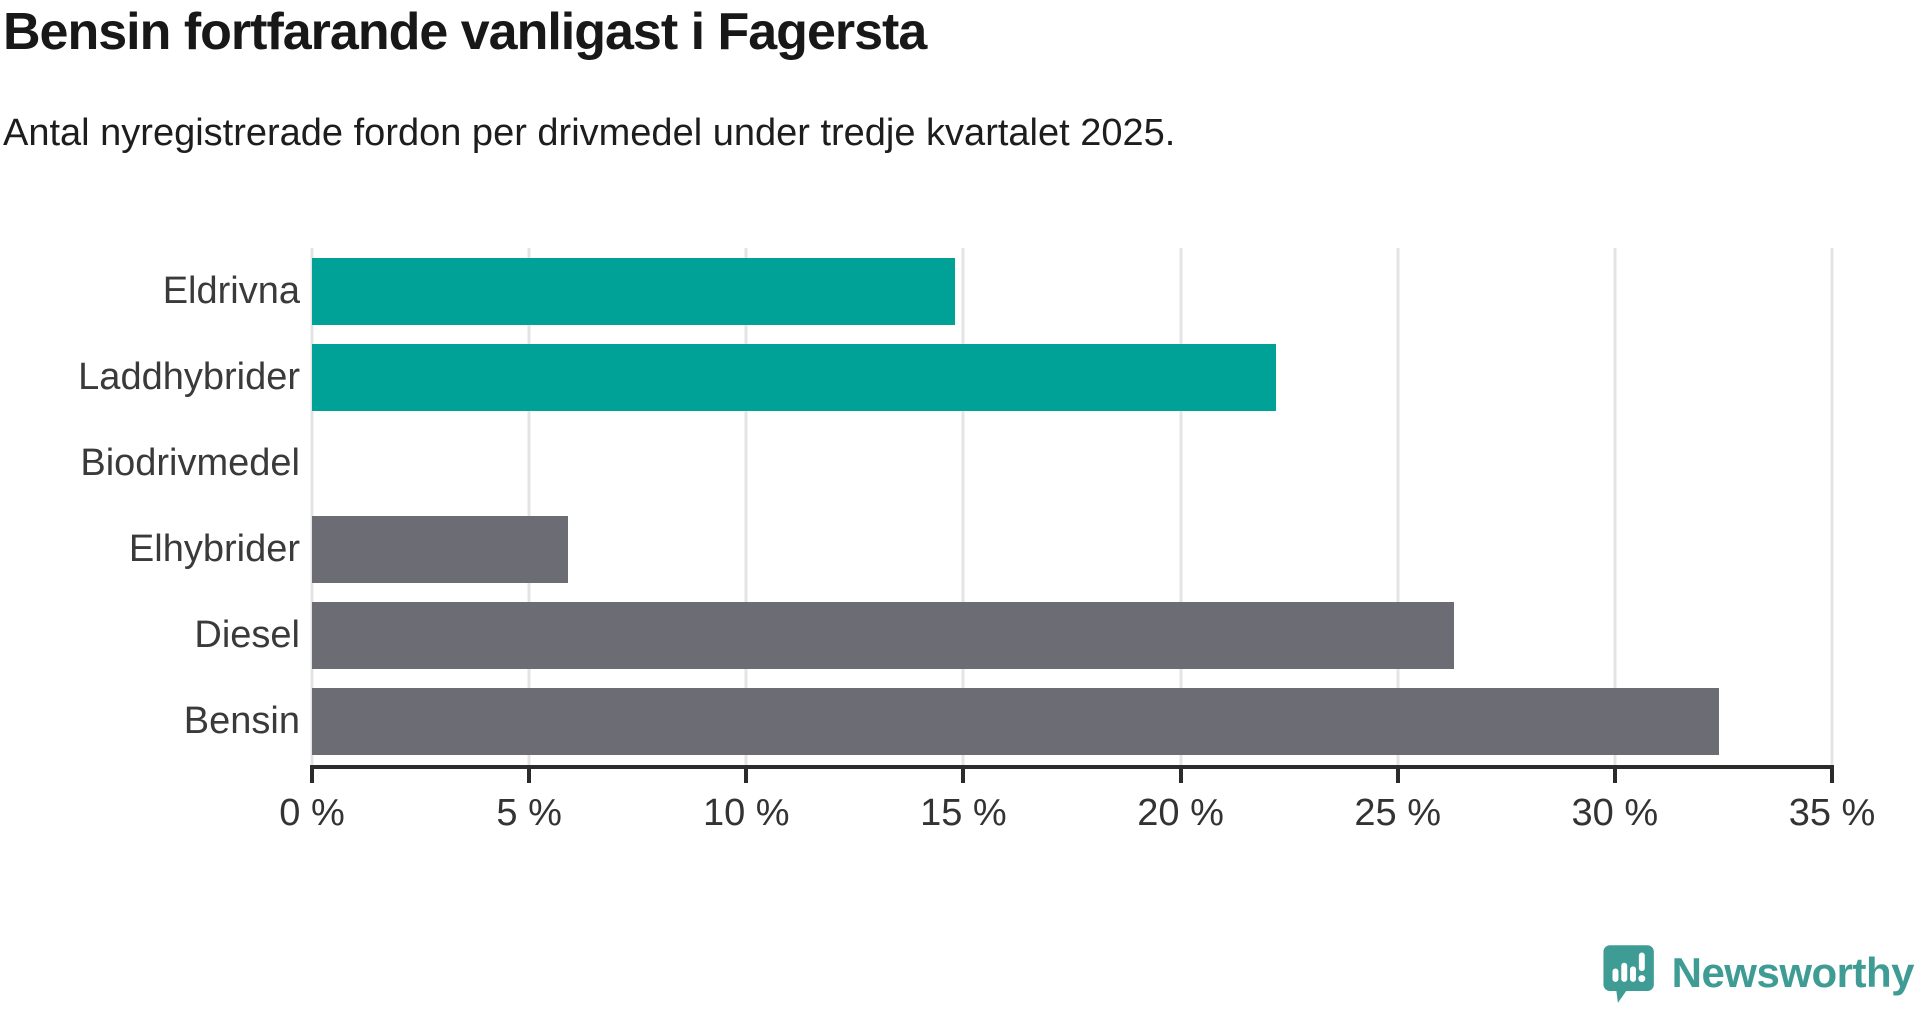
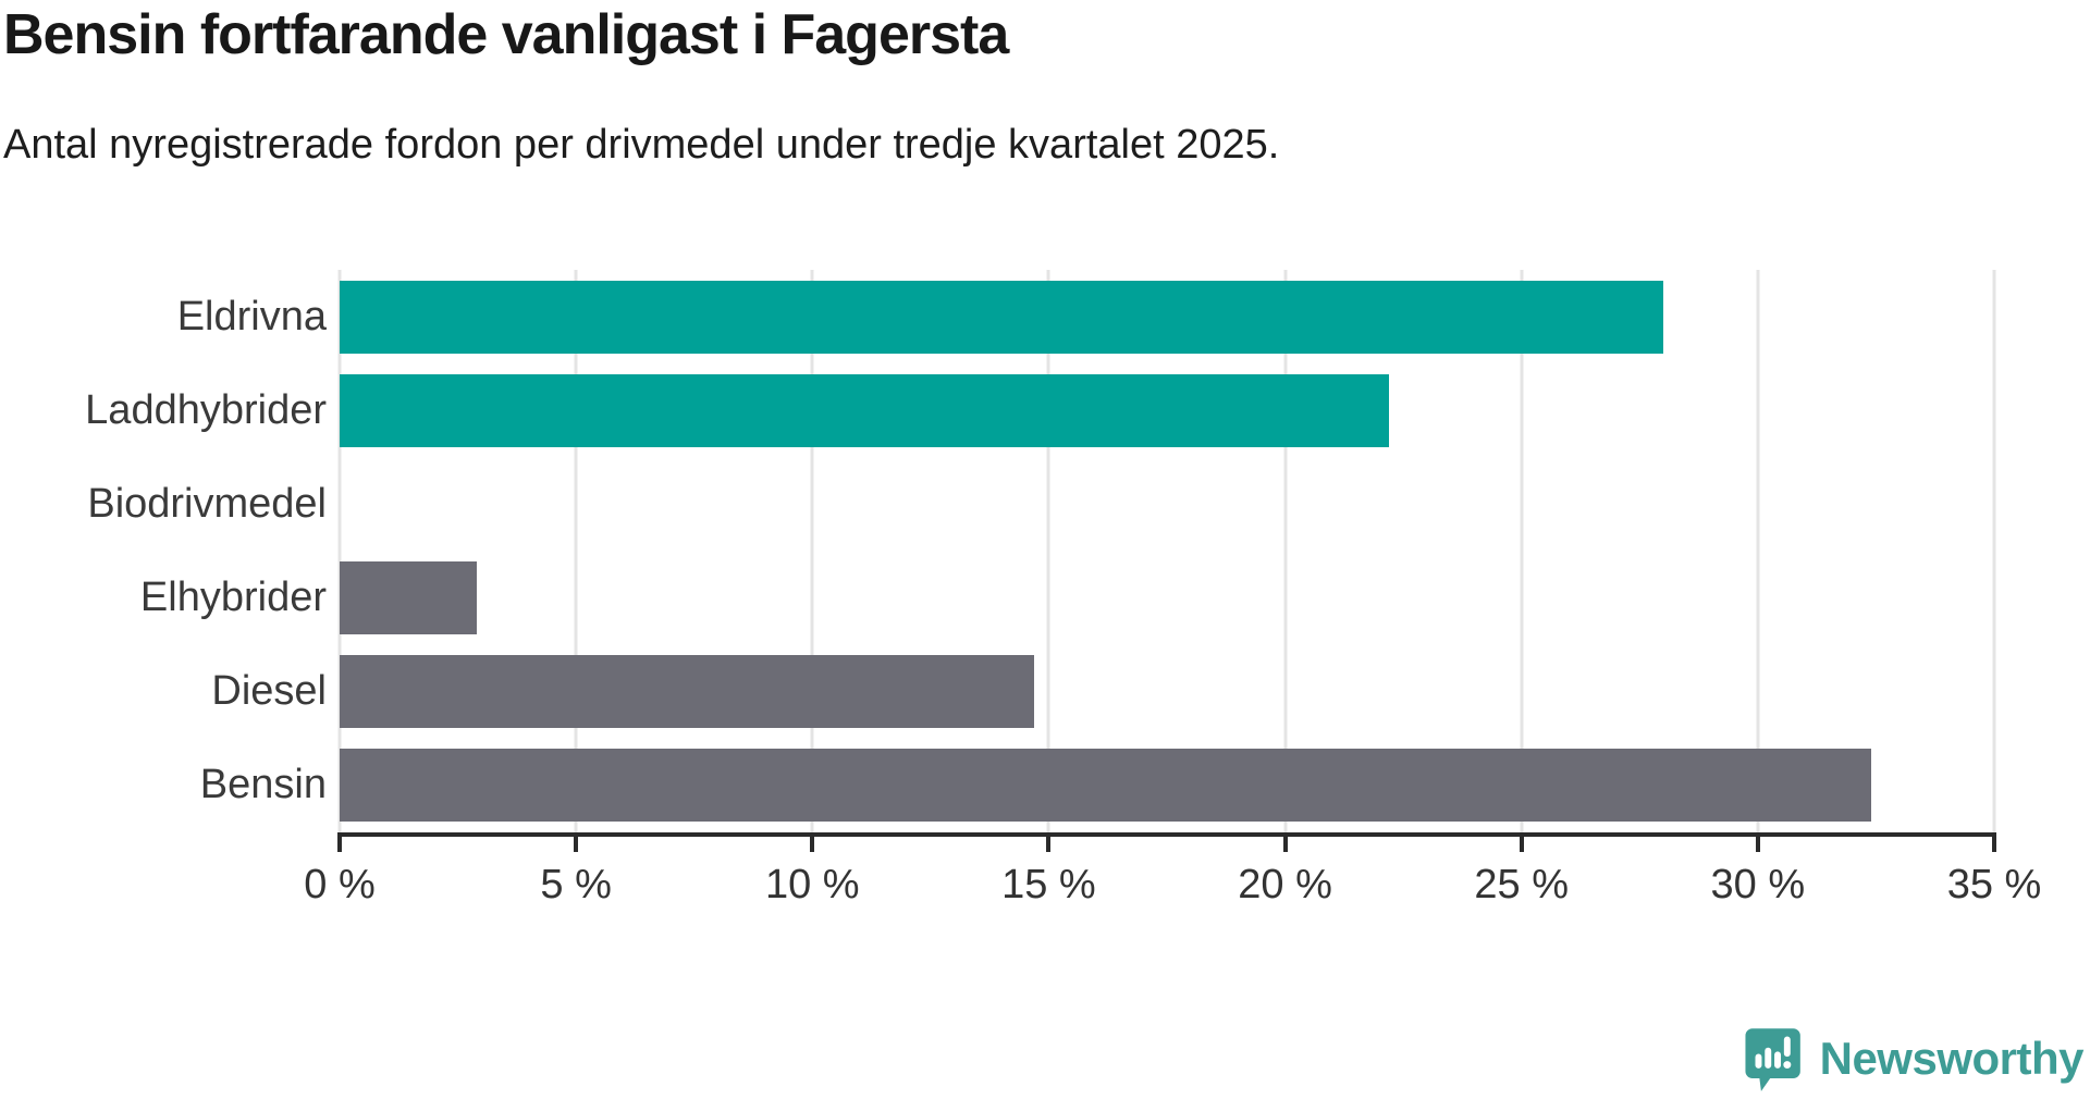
Eldrivna: 14.8% -> 28.0%
Elhybrider: 5.9% -> 2.9%
Diesel: 26.3% -> 14.7%
